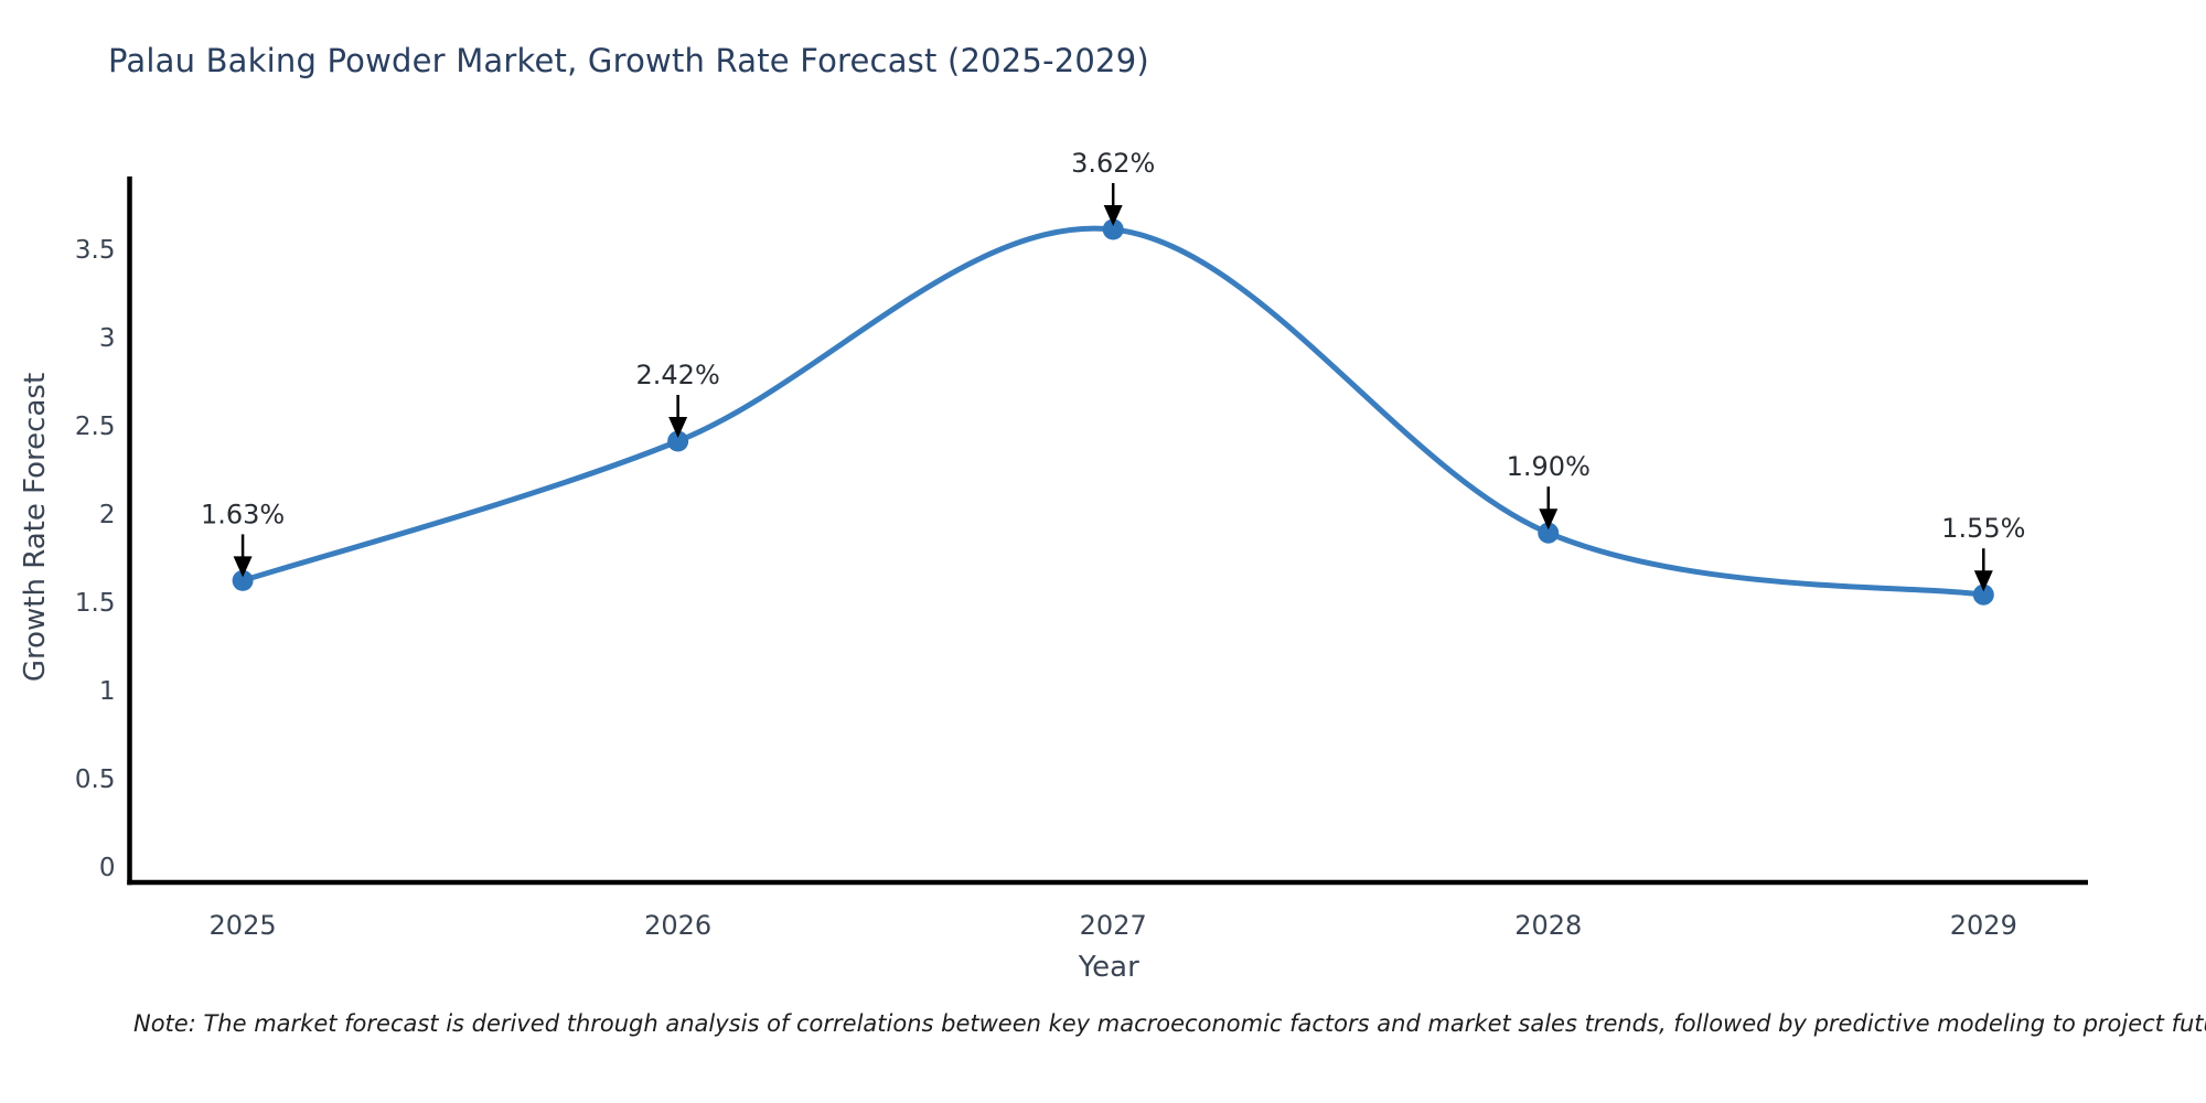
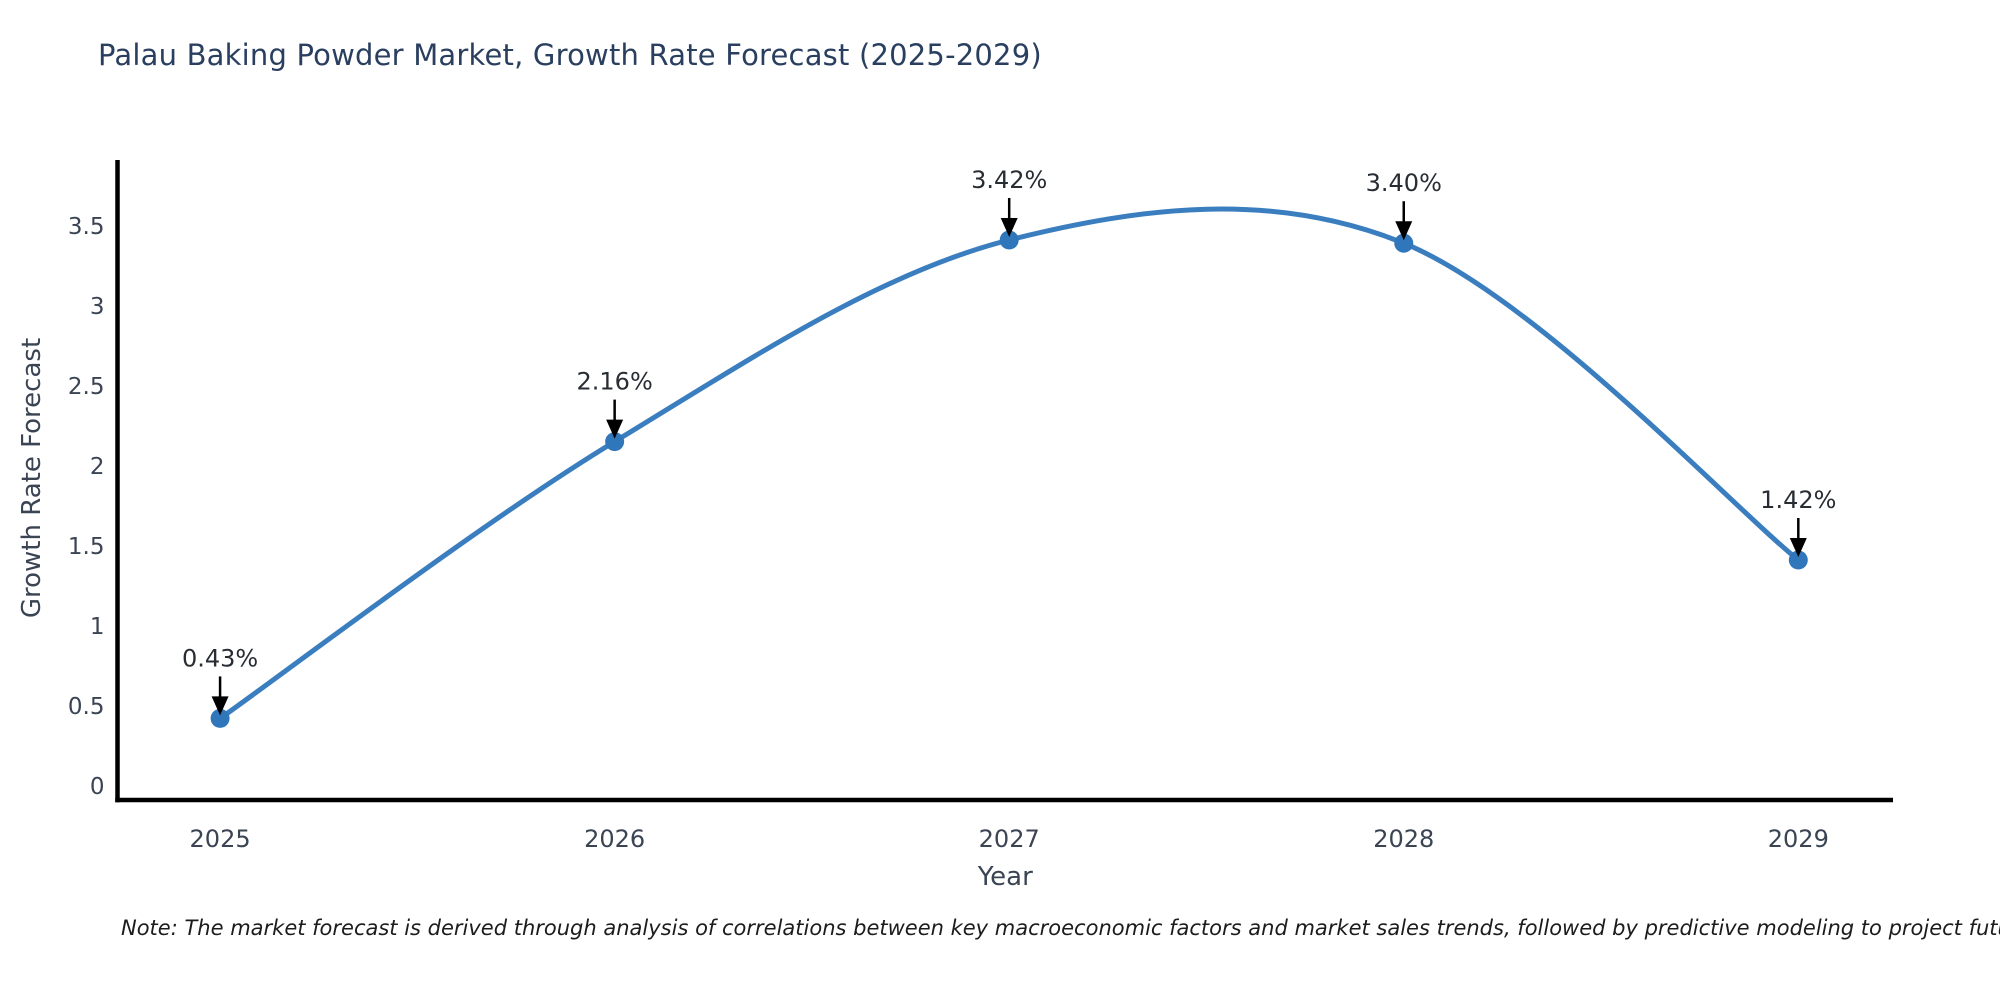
2025: 1.63% -> 0.43%
2026: 2.42% -> 2.16%
2027: 3.62% -> 3.42%
2028: 1.90% -> 3.40%
2029: 1.55% -> 1.42%
